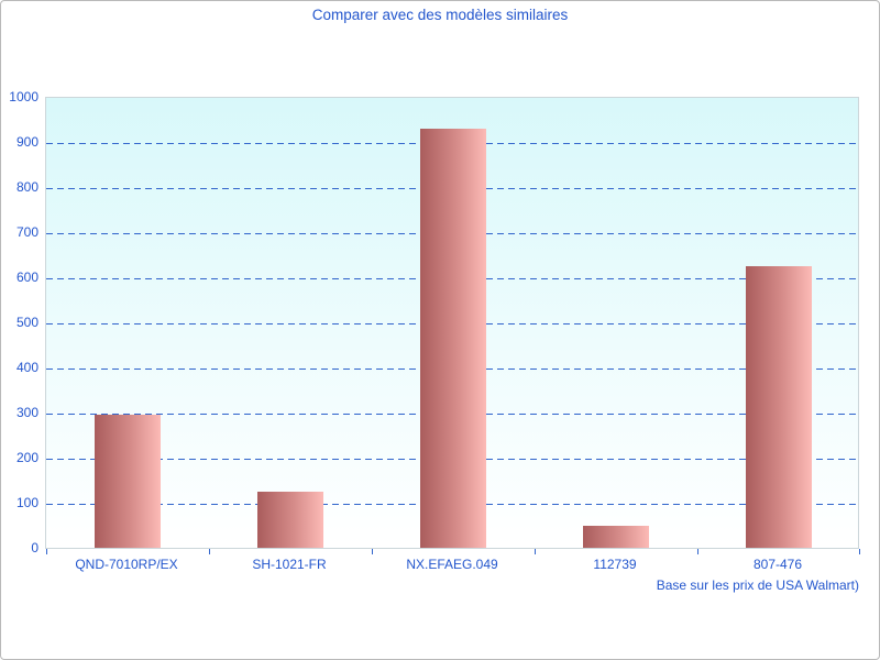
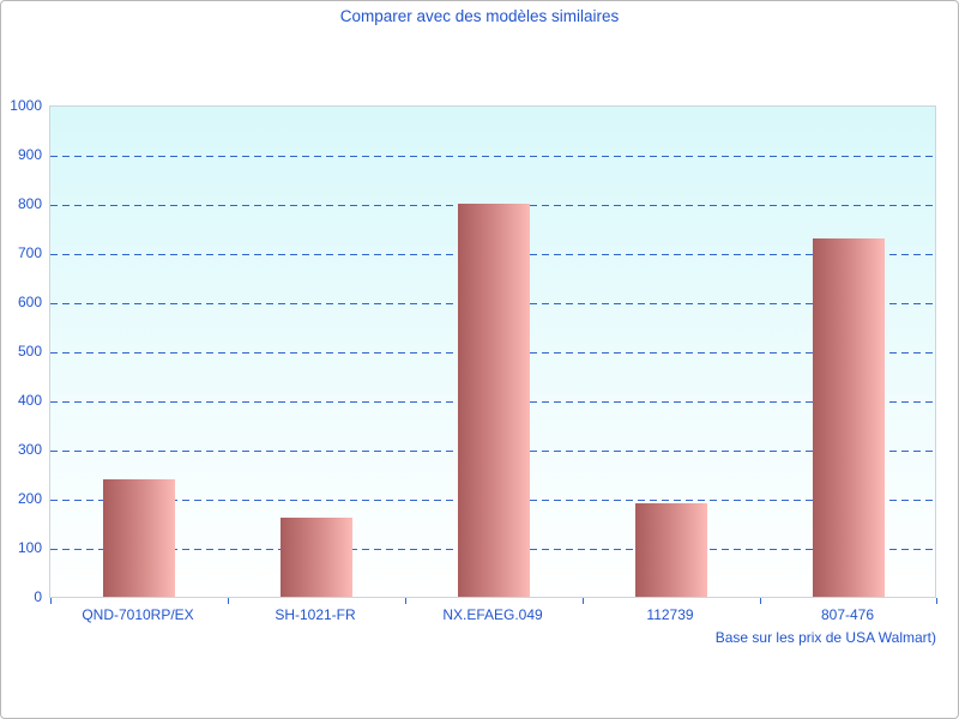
QND-7010RP/EX: 300 -> 240
SH-1021-FR: 120 -> 160
NX.EFAEG.049: 930 -> 800
112739: 50 -> 190
807-476: 620 -> 730
